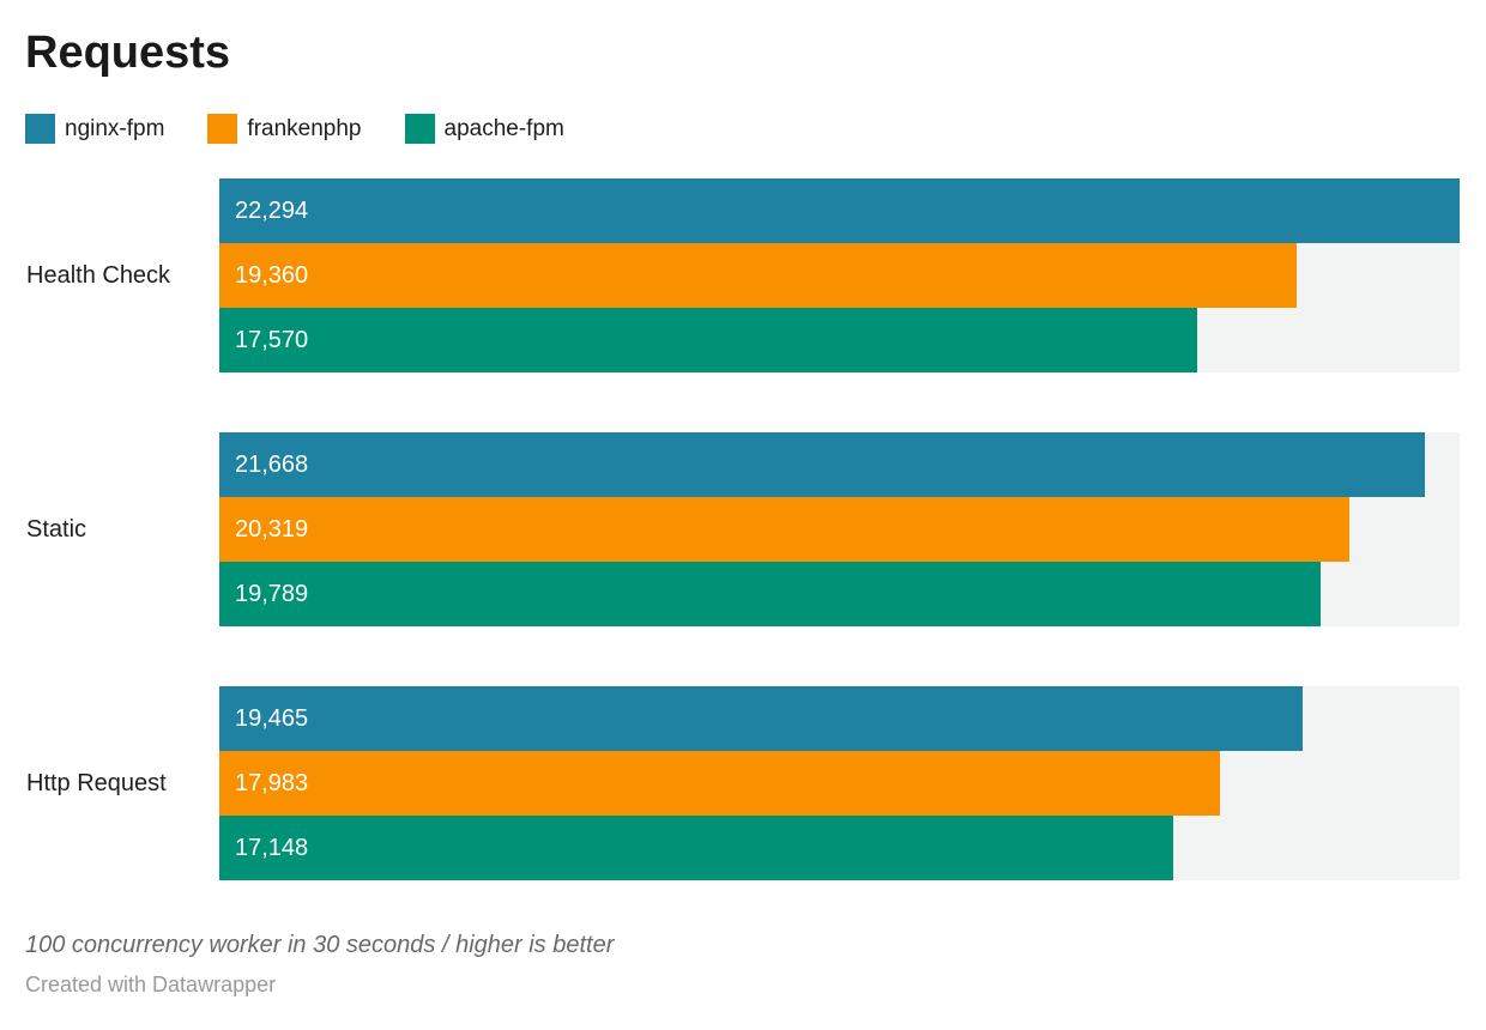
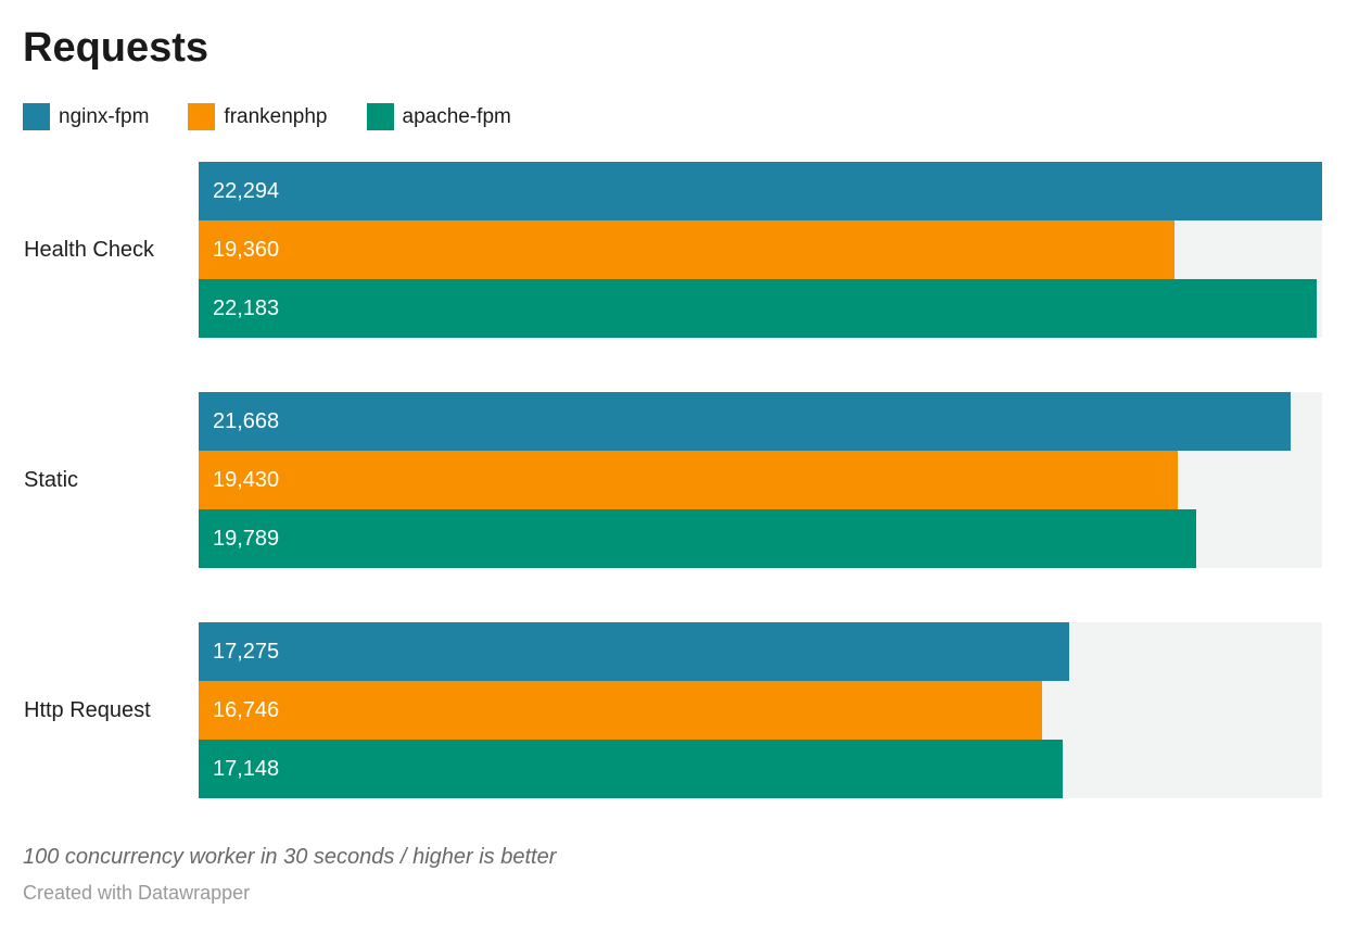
apache-fpm/Health Check: 17,570 -> 22,183
frankenphp/Static: 20,319 -> 19,430
nginx-fpm/Http Request: 19,465 -> 17,275
frankenphp/Http Request: 17,983 -> 16,746
